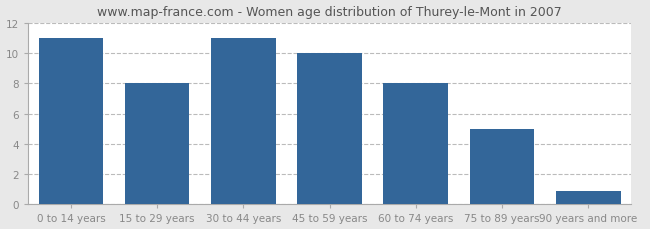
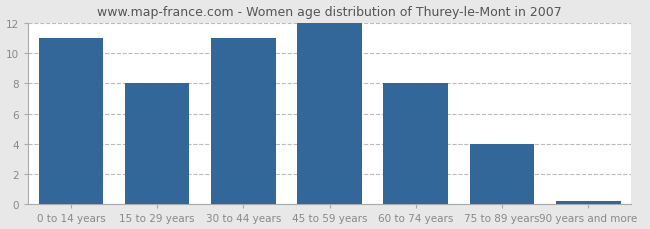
45 to 59 years: 10.0 -> 12.0
75 to 89 years: 5.0 -> 4.0
90 years and more: 0.9 -> 0.2
